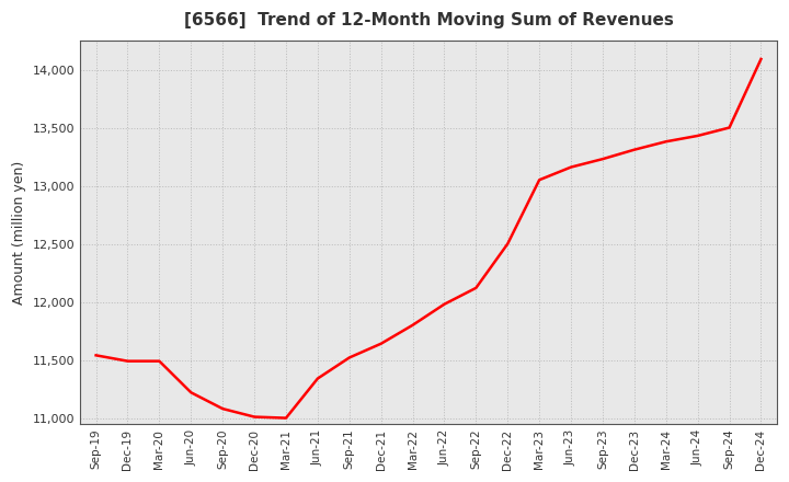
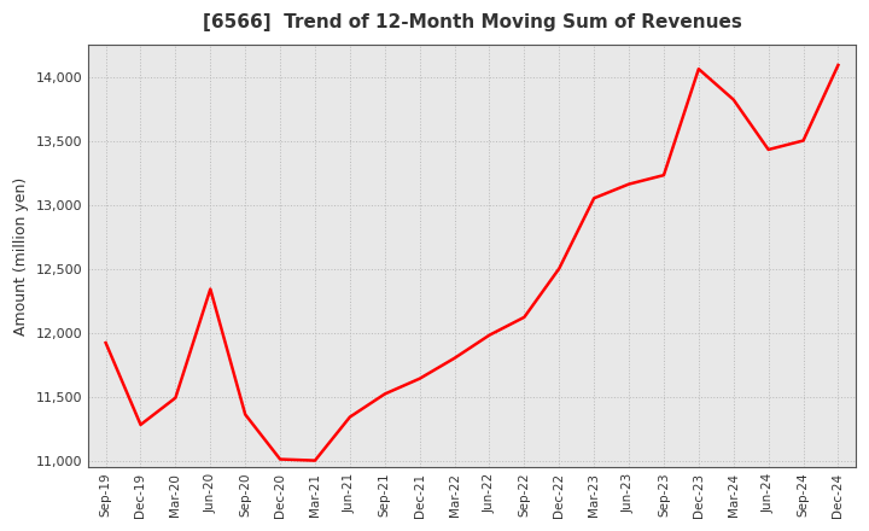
Sep-19: 11,540 -> 11,920
Dec-19: 11,490 -> 11,280
Jun-20: 11,220 -> 12,340
Sep-20: 11,080 -> 11,360
Dec-23: 13,310 -> 14,060
Mar-24: 13,380 -> 13,820
